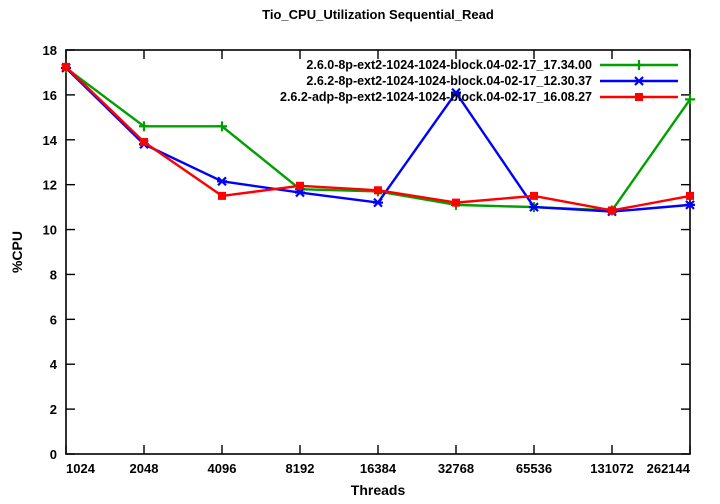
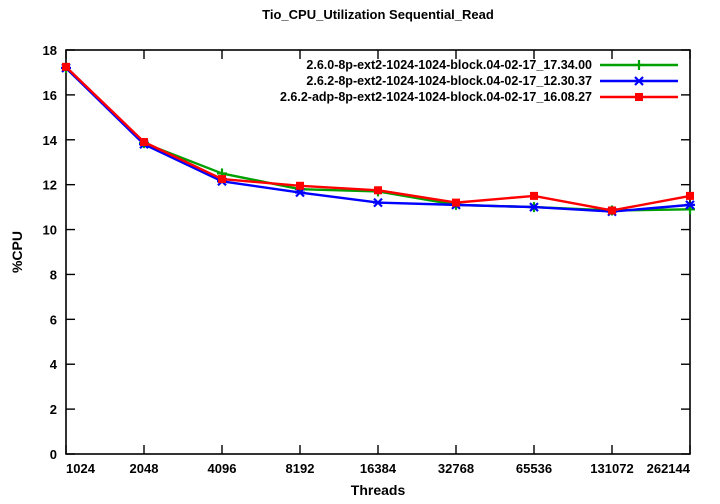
2.6.0-8p-ext2-1024-1024-block.04-02-17_17.34.00/2048: 14.6 -> 13.8
2.6.0-8p-ext2-1024-1024-block.04-02-17_17.34.00/4096: 14.6 -> 12.5
2.6.2-adp-8p-ext2-1024-1024-block.04-02-17_16.08.27/4096: 11.5 -> 12.2
2.6.2-8p-ext2-1024-1024-block.04-02-17_12.30.37/32768: 16.1 -> 11.1
2.6.0-8p-ext2-1024-1024-block.04-02-17_17.34.00/262144: 15.8 -> 10.9
